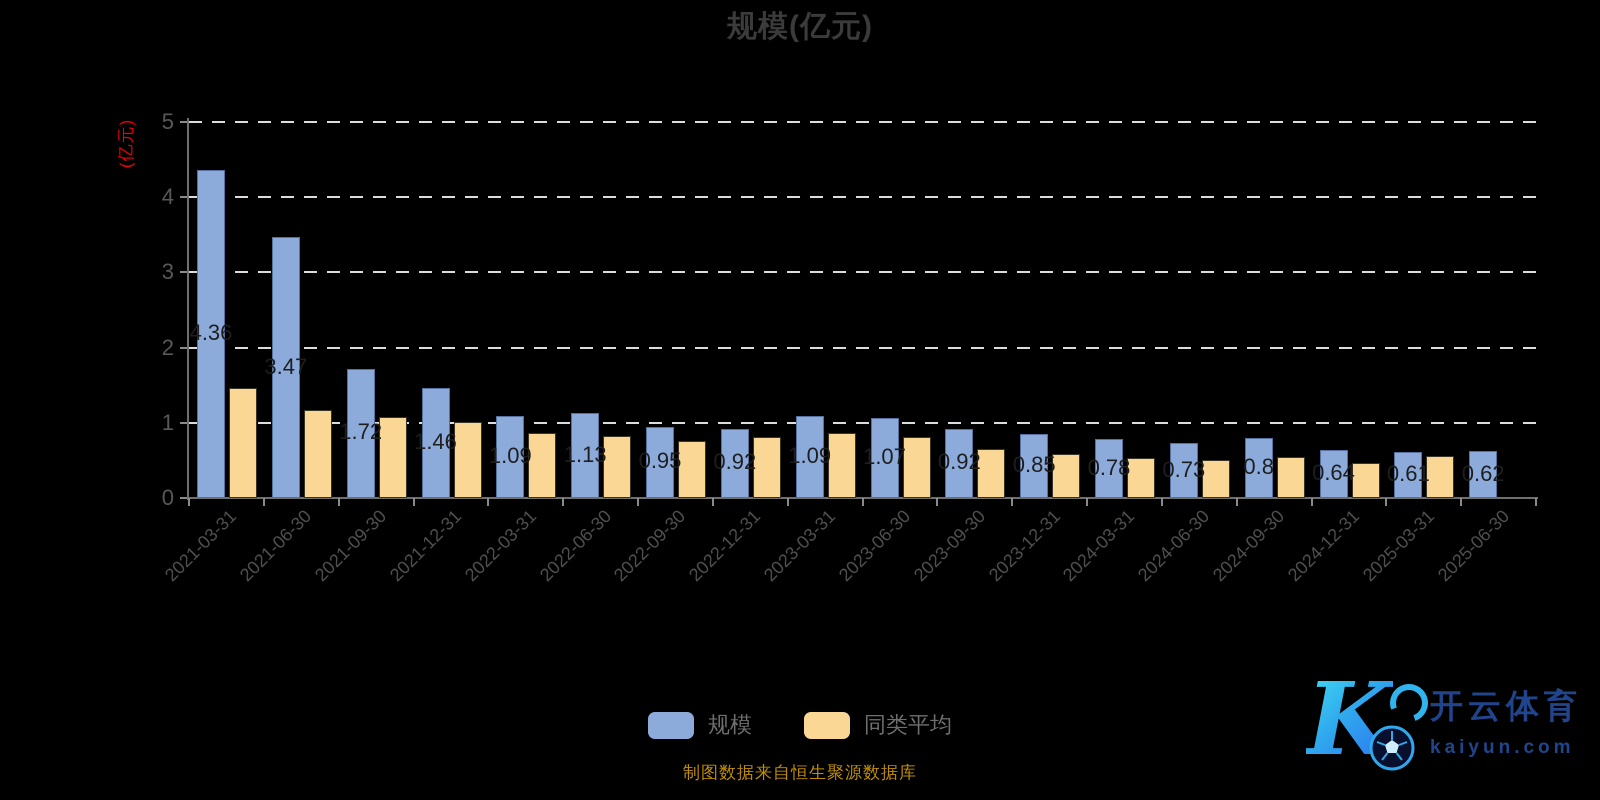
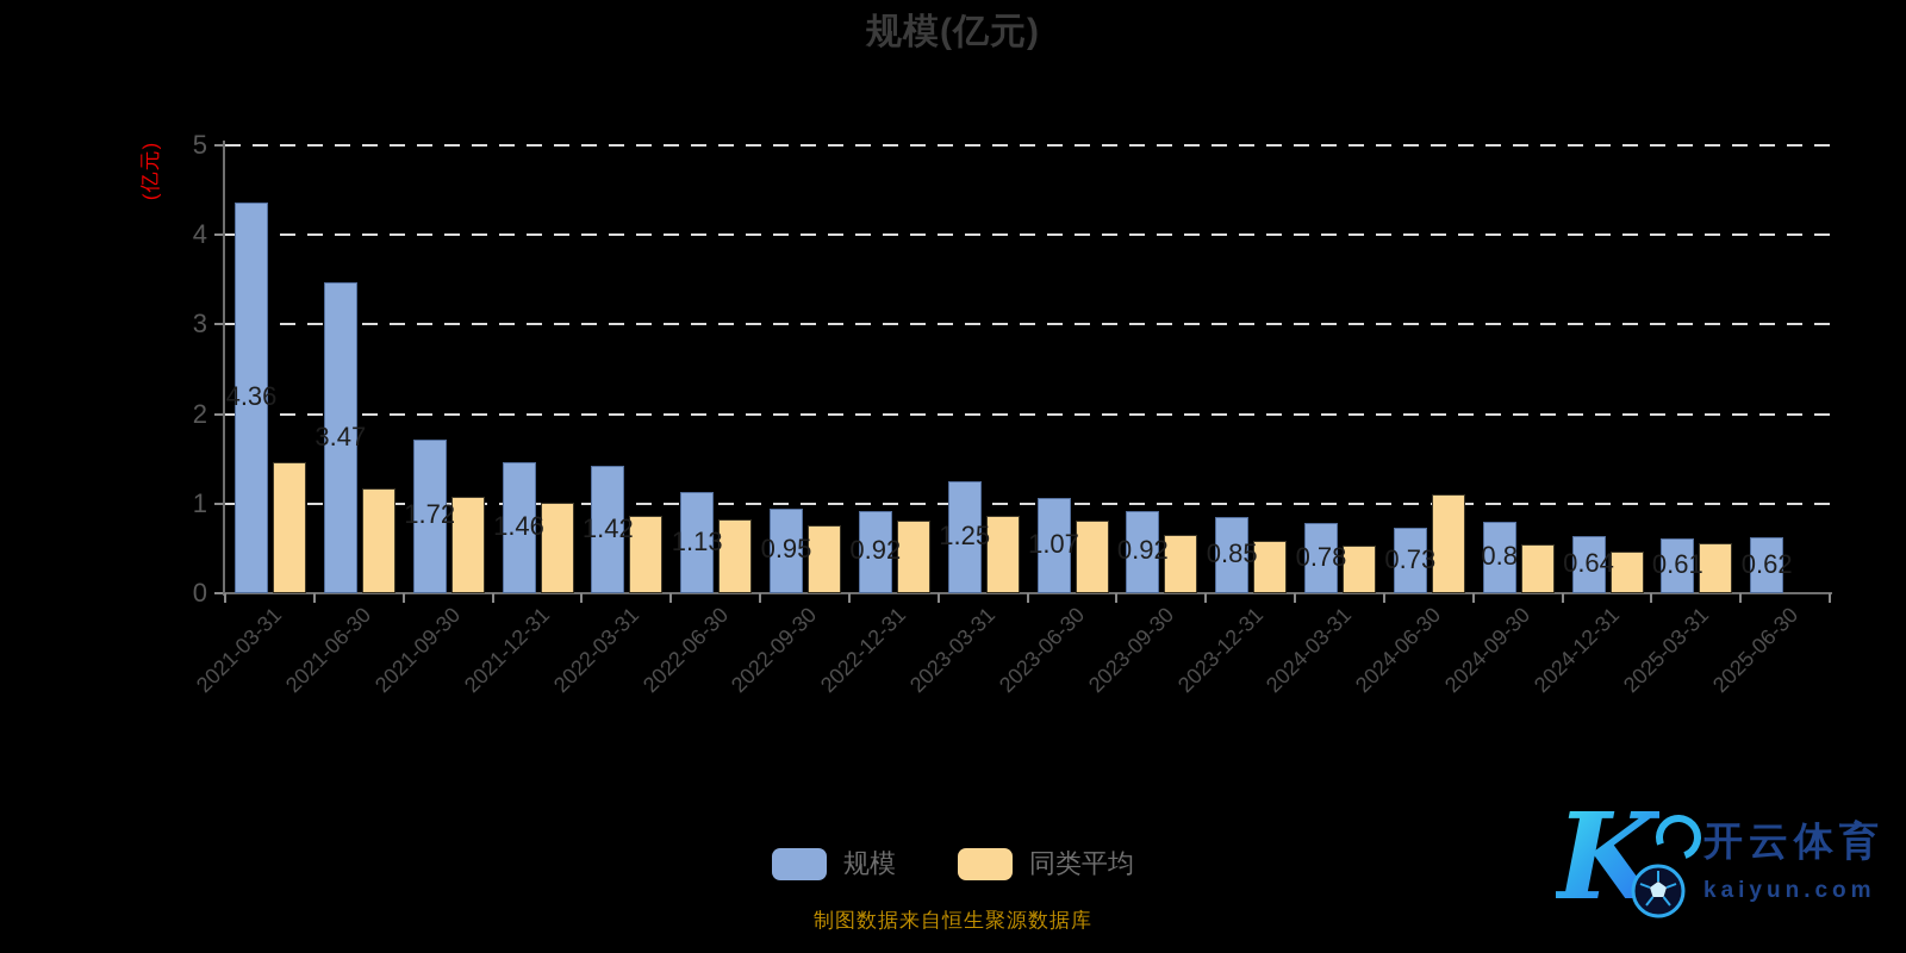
规模/2022-03-31: 1.09 -> 1.42
规模/2023-03-31: 1.09 -> 1.25
同类平均/2024-06-30: 0.5 -> 1.1
